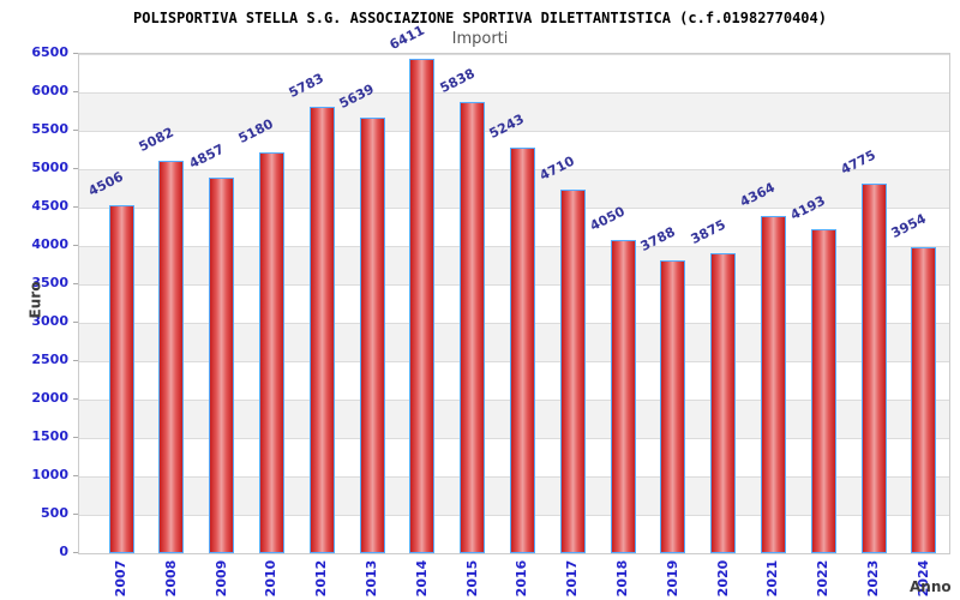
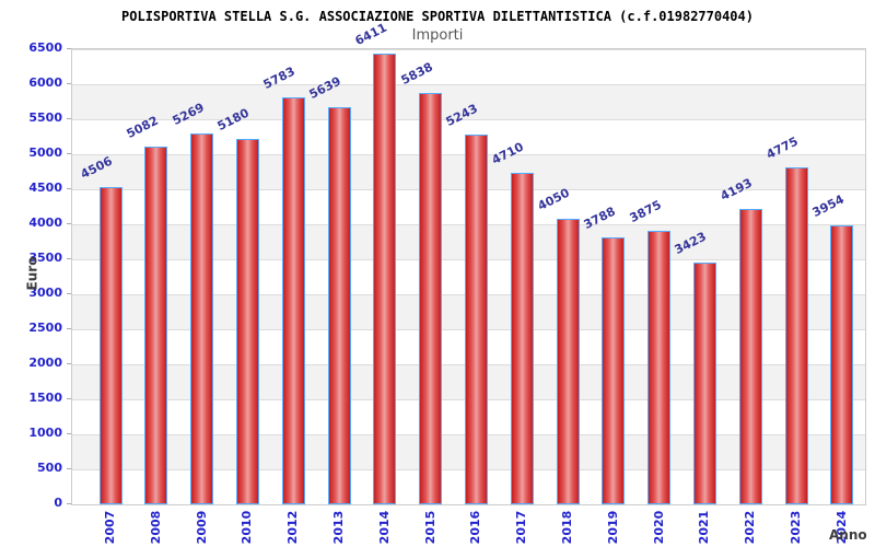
2009: 4857 -> 5269
2021: 4364 -> 3423
